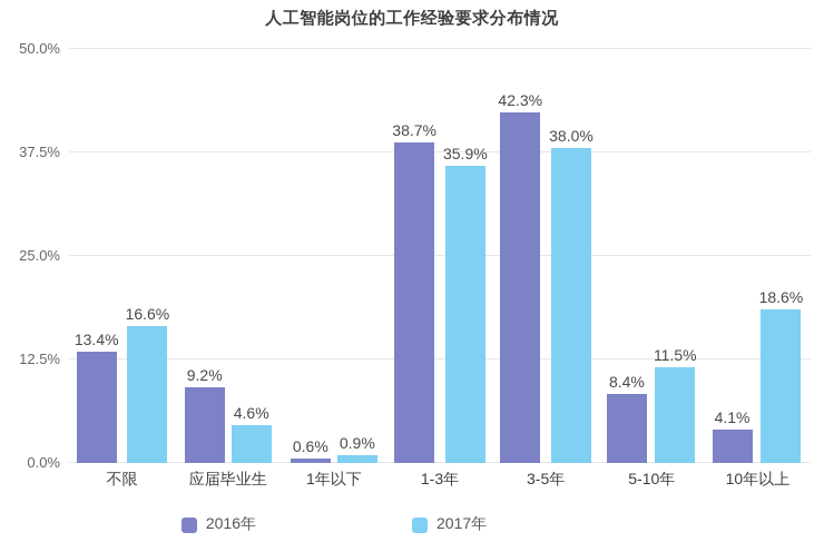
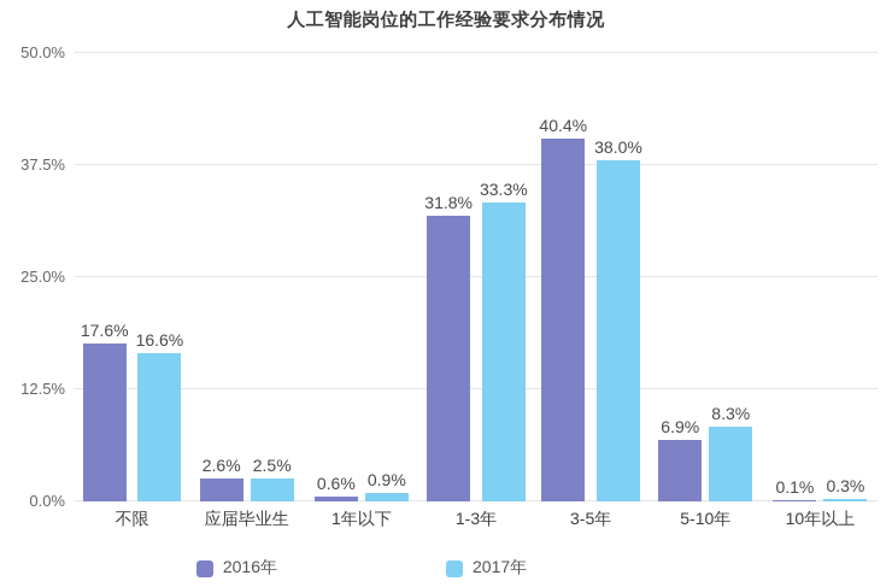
2016年/不限: 13.4% -> 17.6%
2016年/应届毕业生: 9.2% -> 2.6%
2017年/应届毕业生: 4.6% -> 2.5%
2016年/1-3年: 38.7% -> 31.8%
2017年/1-3年: 35.9% -> 33.3%
2016年/3-5年: 42.3% -> 40.4%
2016年/5-10年: 8.4% -> 6.9%
2017年/5-10年: 11.5% -> 8.3%
2016年/10年以上: 4.1% -> 0.1%
2017年/10年以上: 18.6% -> 0.3%
